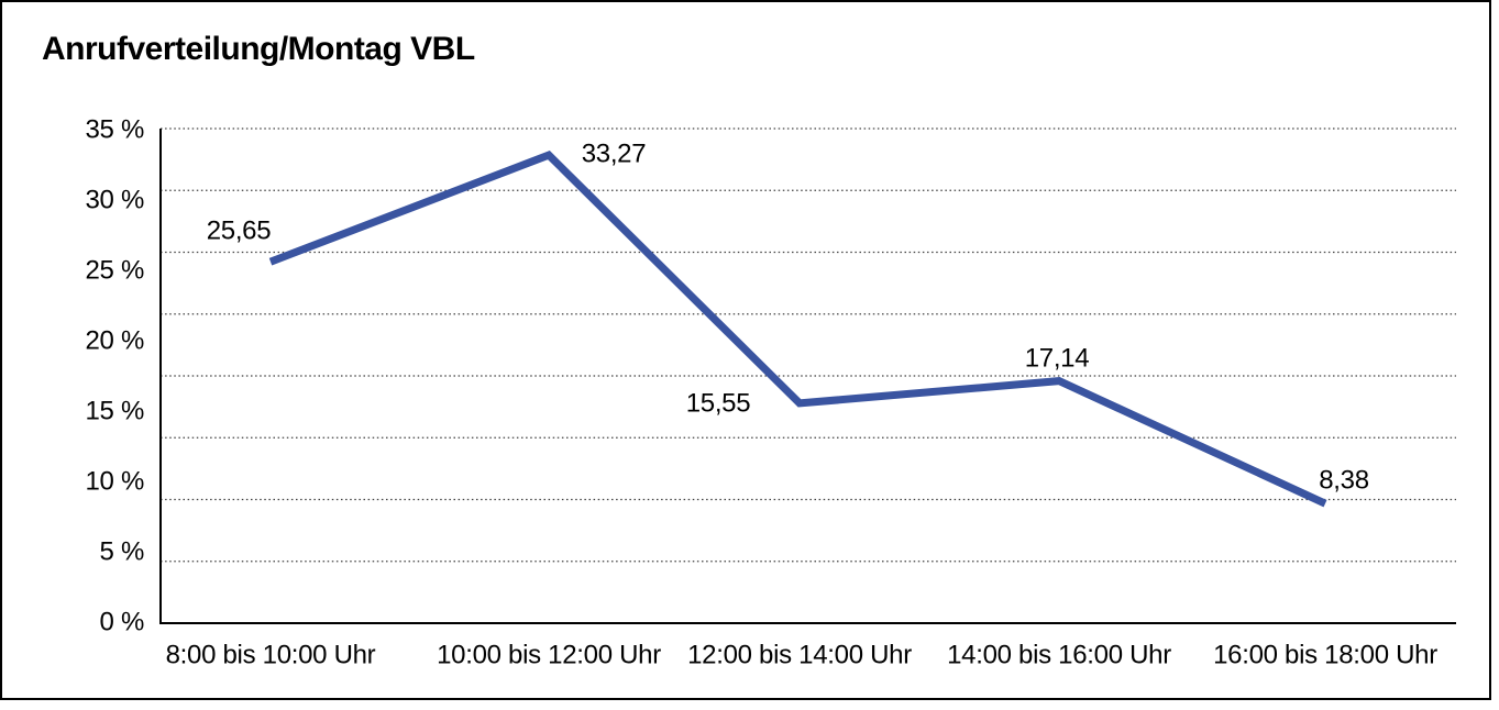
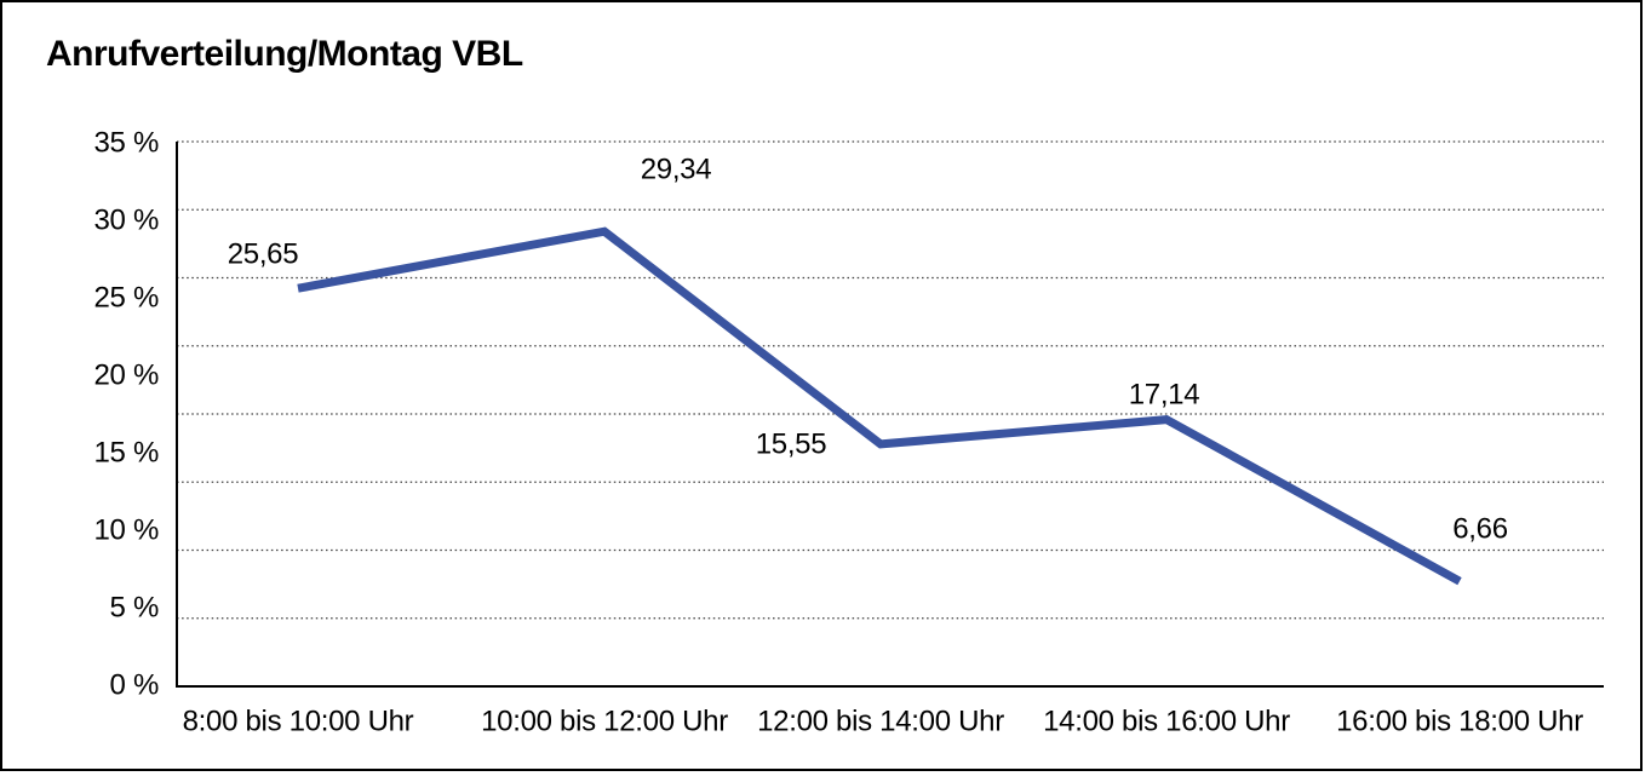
10:00 bis 12:00 Uhr: 33,27 -> 29,34
16:00 bis 18:00 Uhr: 8,38 -> 6,66
